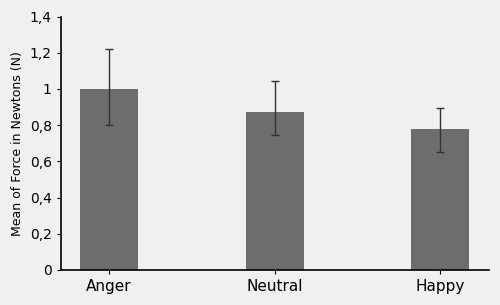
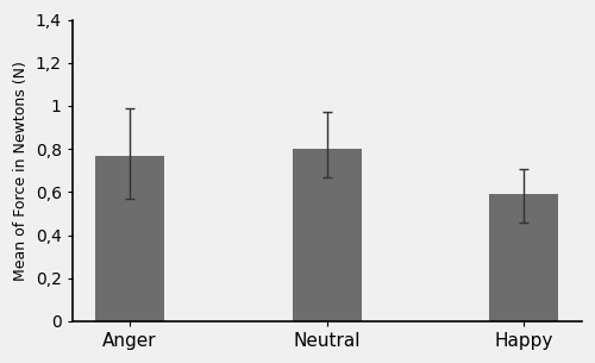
Anger: 1,00 -> 0,77
Neutral: 0,88 -> 0,80
Happy: 0,78 -> 0,59
